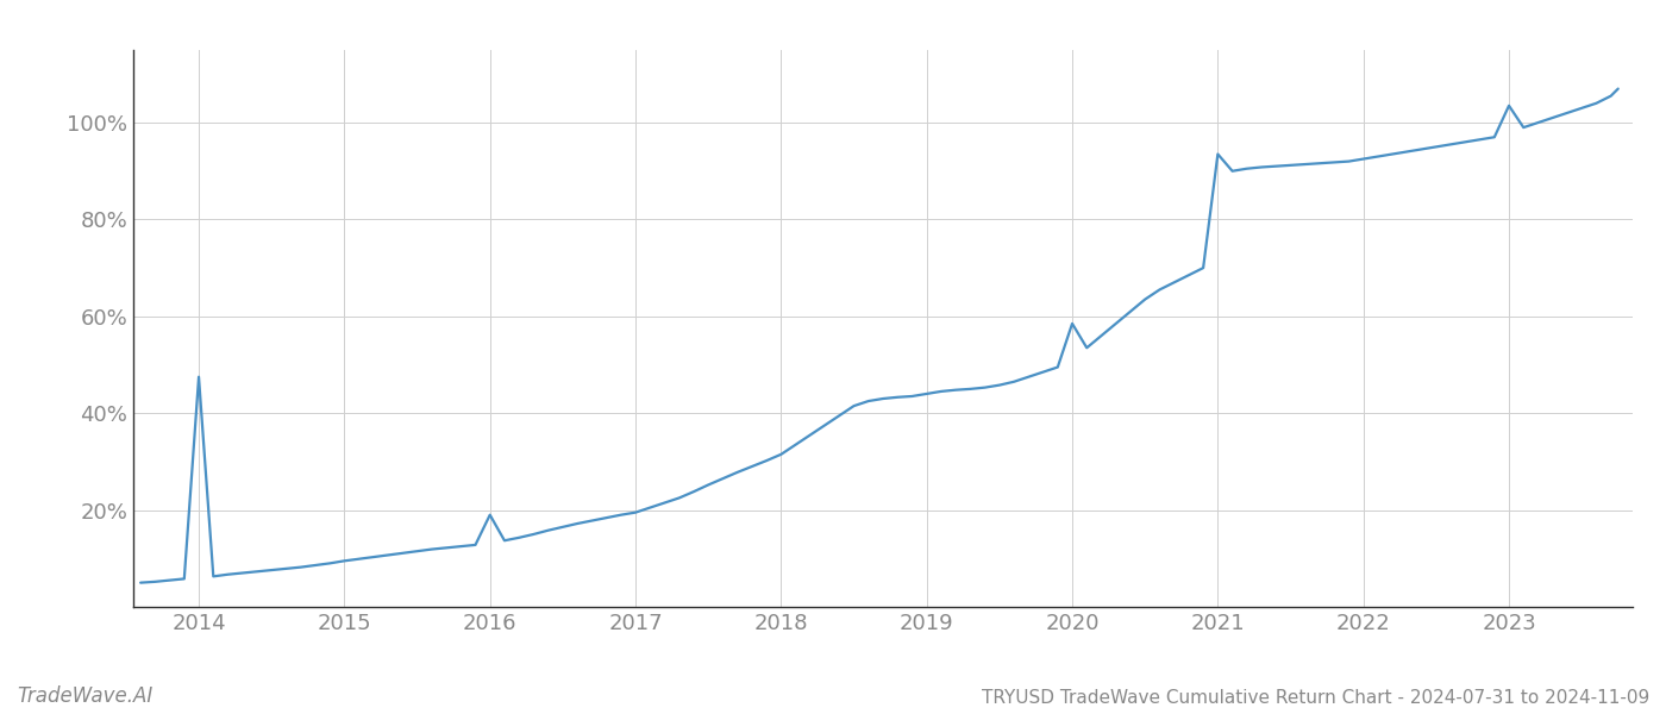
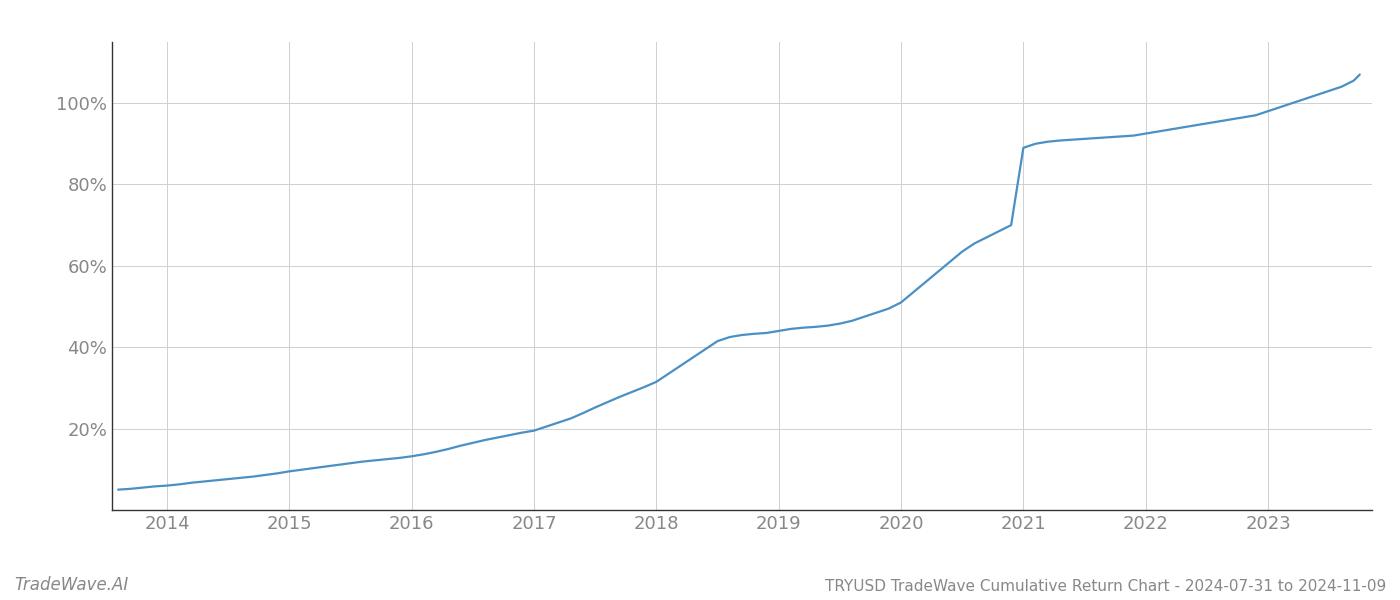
2014: 47.5% -> 6.0%
2016: 19.0% -> 13.2%
2020: 58.5% -> 51.0%
2021: 93.5% -> 89.0%
2023: 103.5% -> 98.0%
